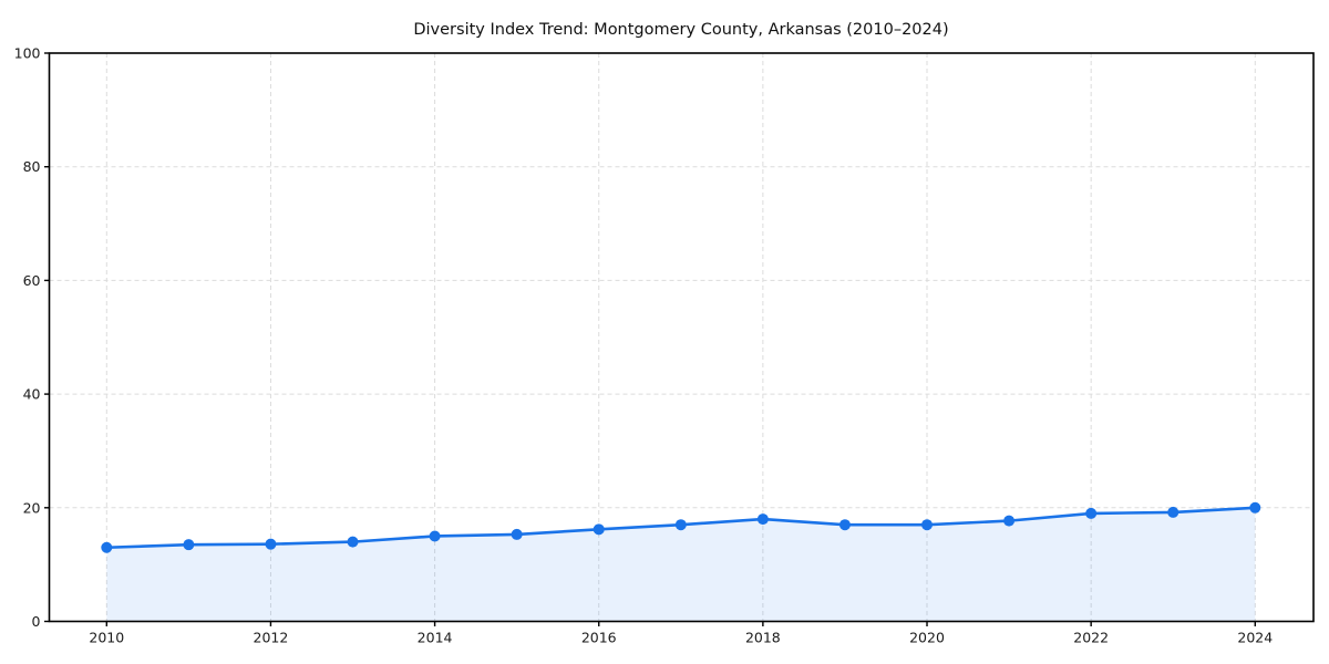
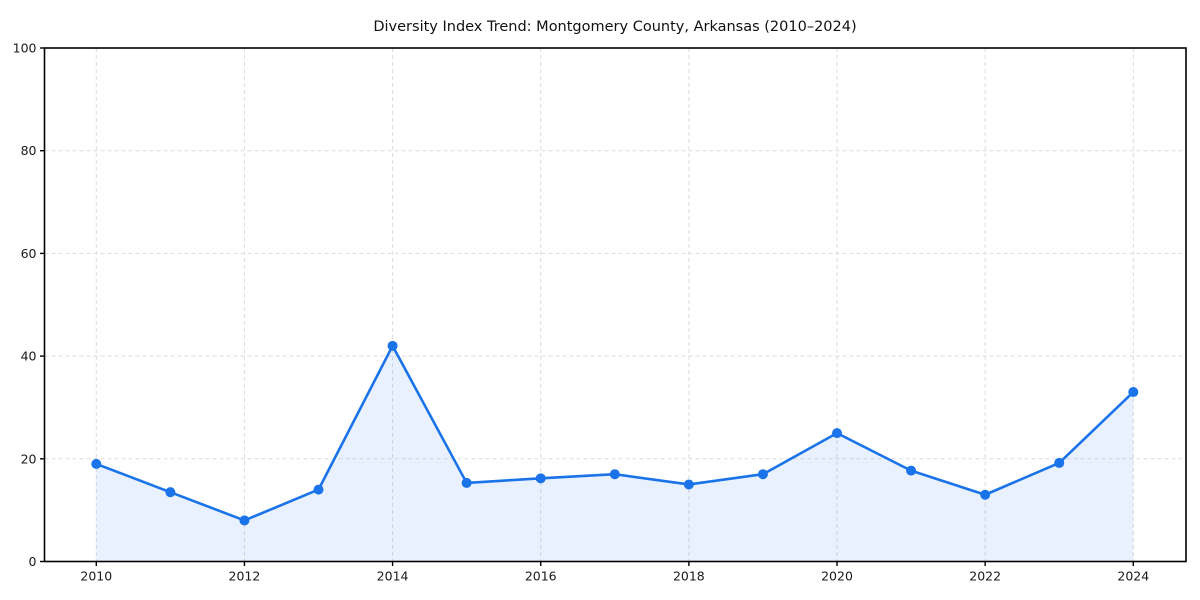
2010: 13 -> 19
2012: 14 -> 8
2014: 15 -> 42
2018: 18 -> 15
2020: 17 -> 25
2022: 19 -> 13
2024: 20 -> 33
